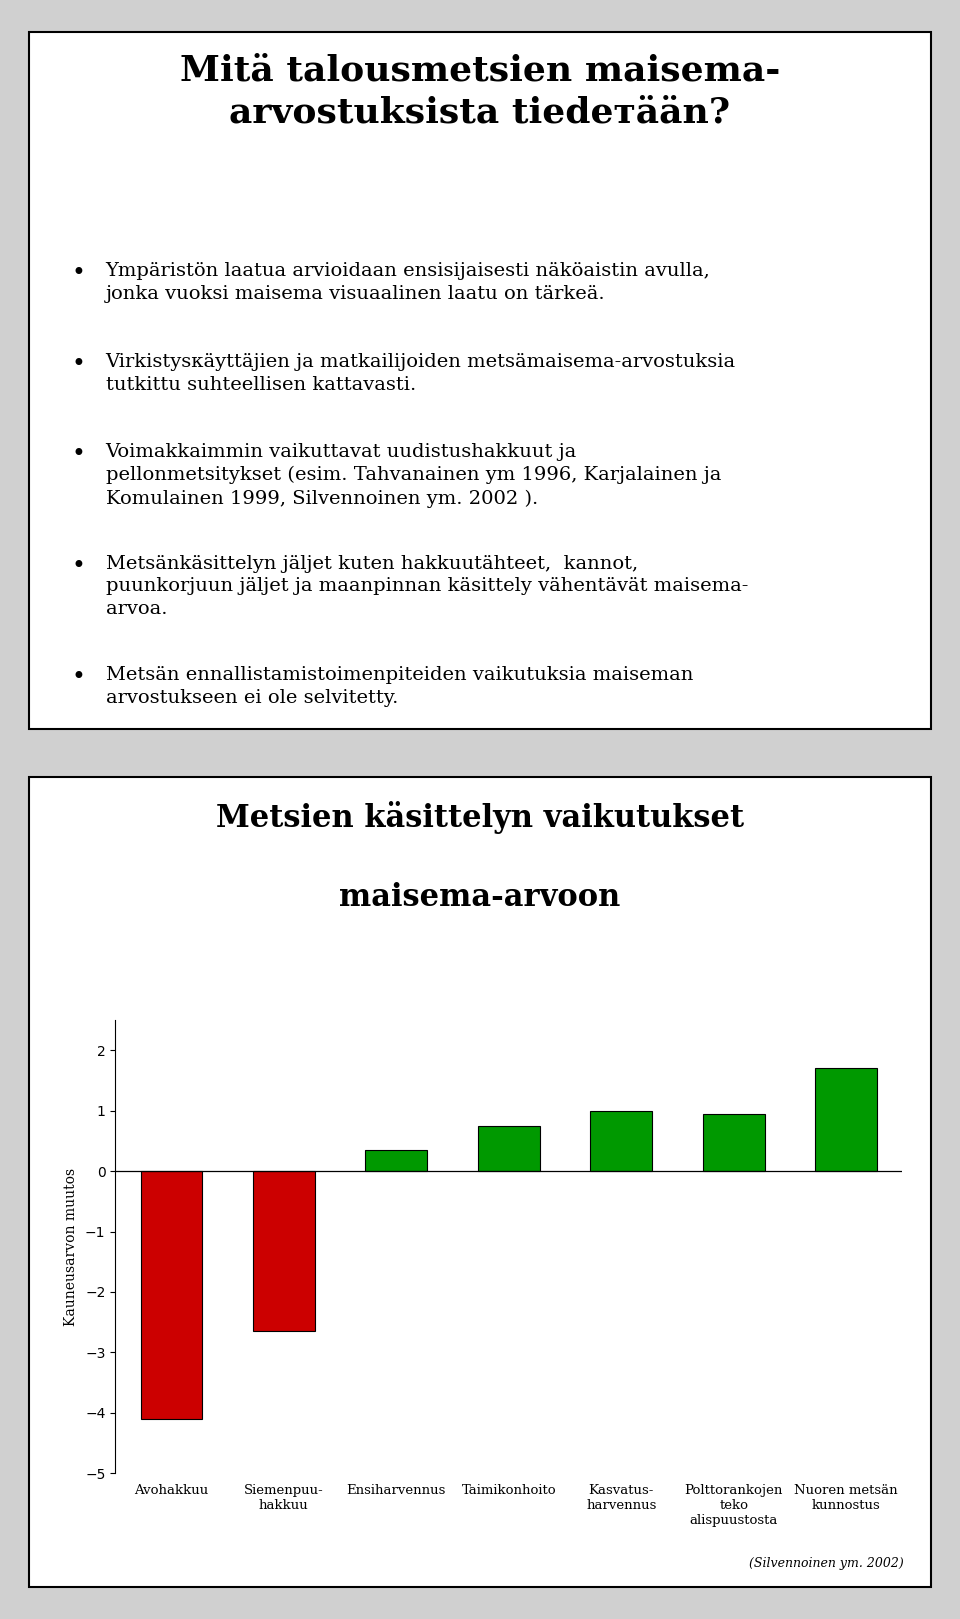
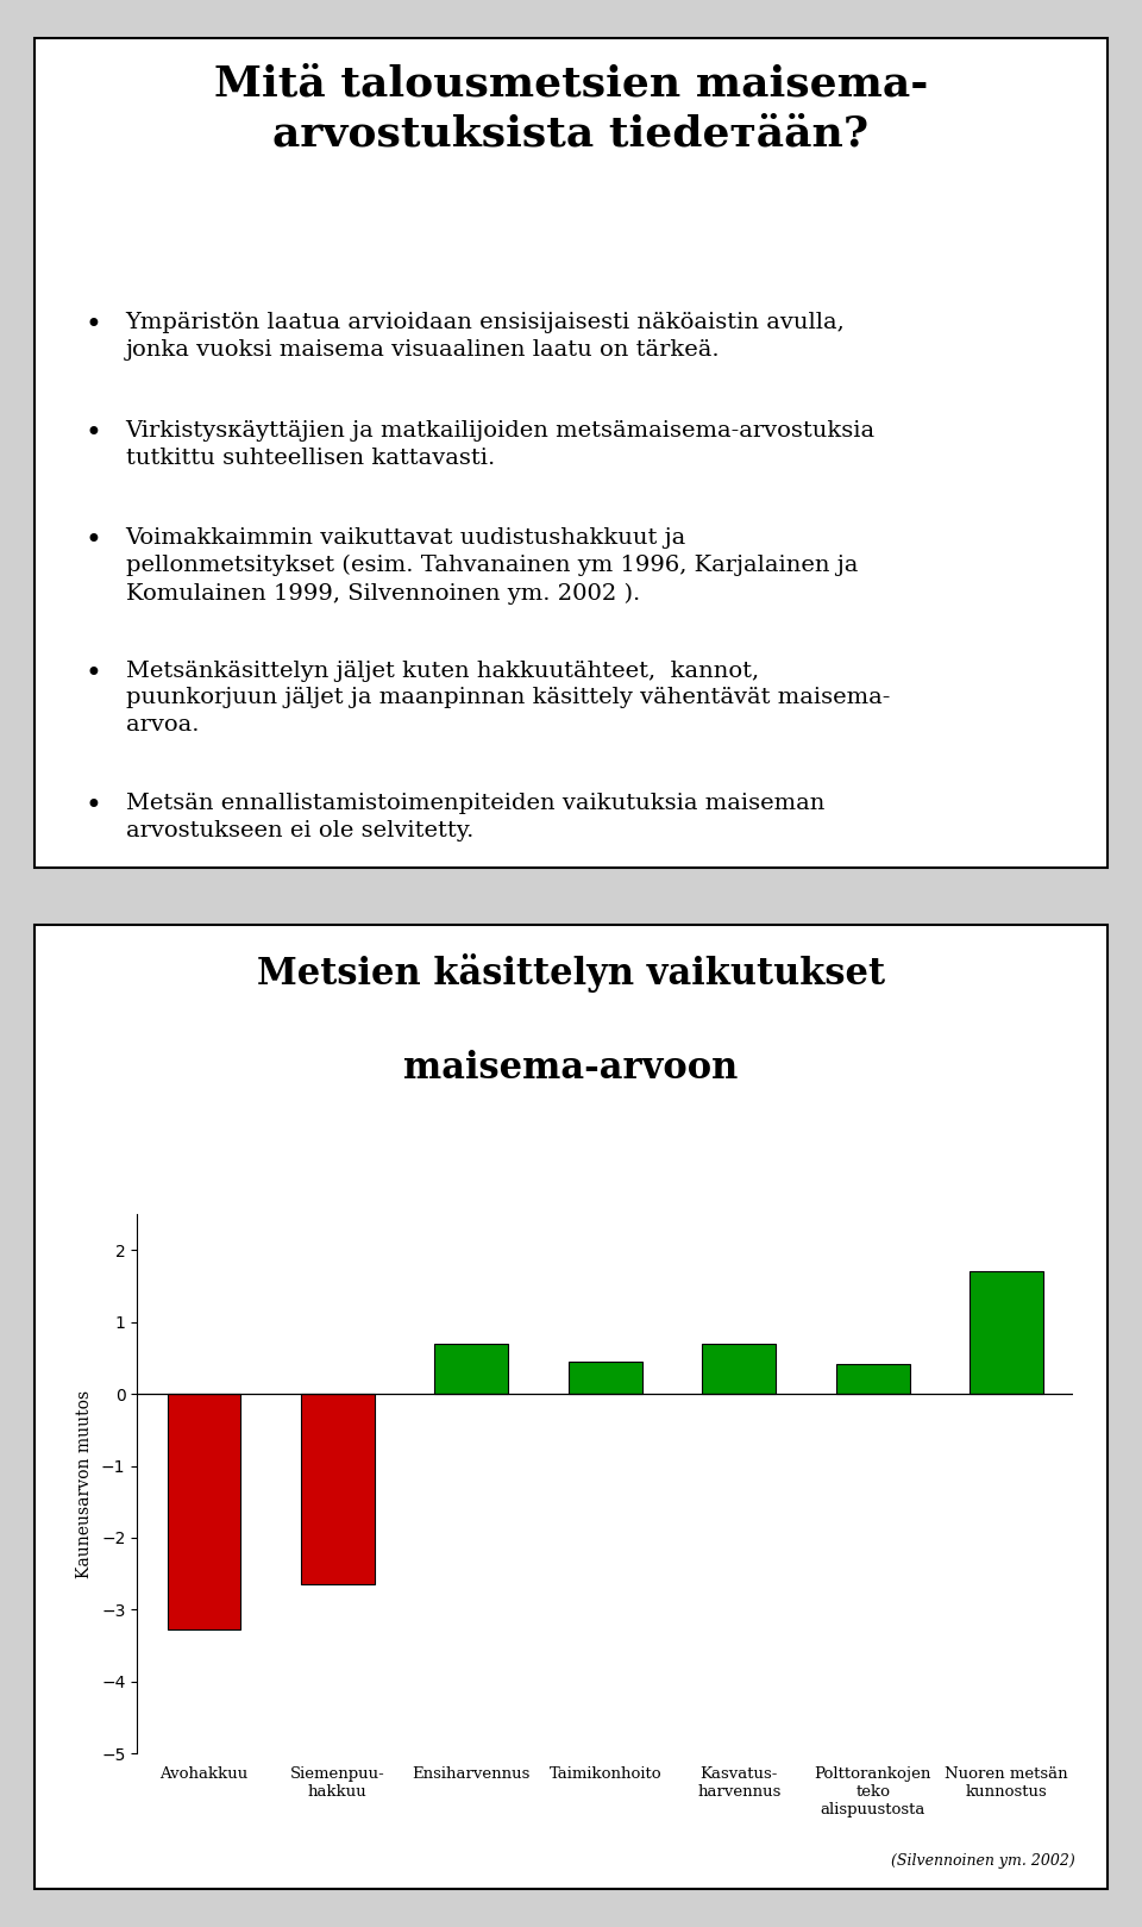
Avohakkuu: -4.10 -> -3.28
Ensiharvennus: 0.35 -> 0.70
Taimikonhoito: 0.75 -> 0.44
Kasvatus- harvennus: 1.00 -> 0.70
Polttorankojen teko alispuustosta: 0.95 -> 0.42
